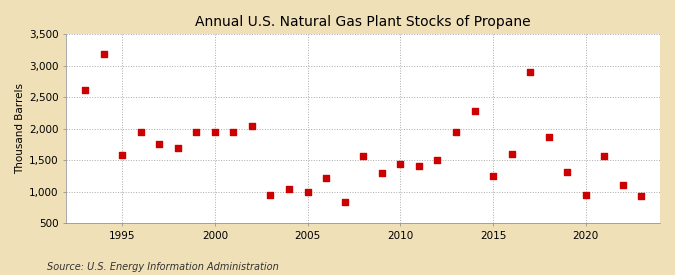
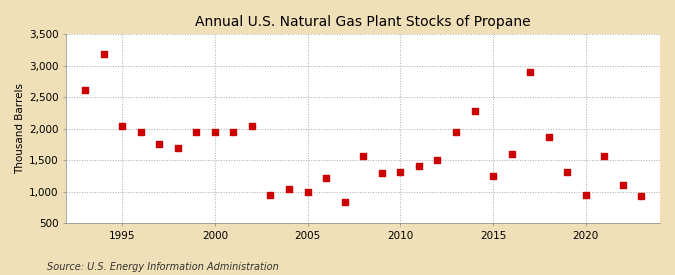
1995: 1,580 -> 2,040
2010: 1,440 -> 1,320
